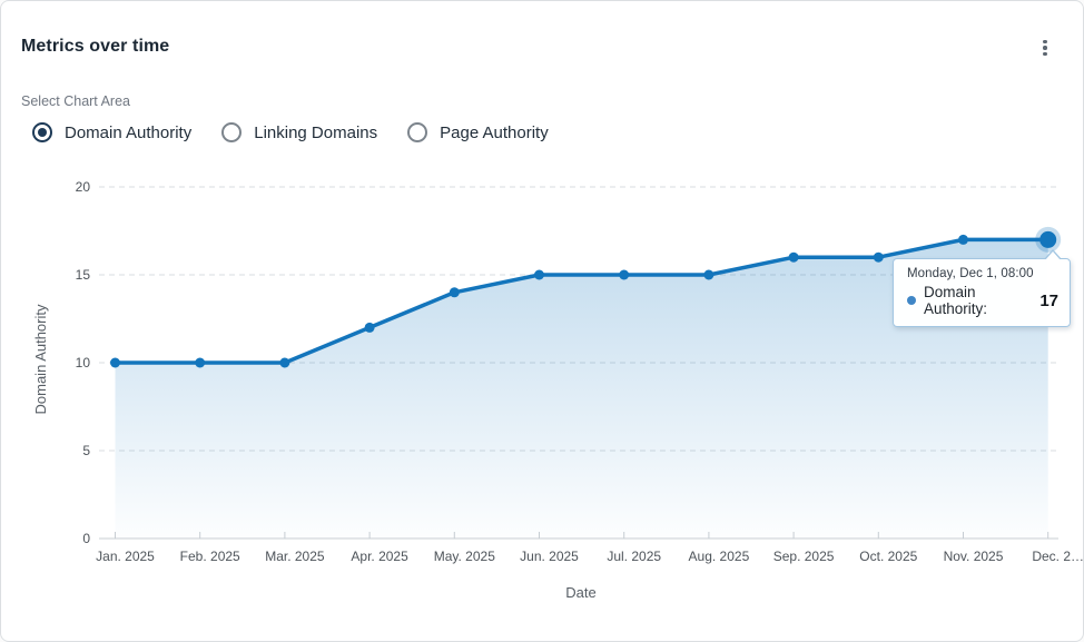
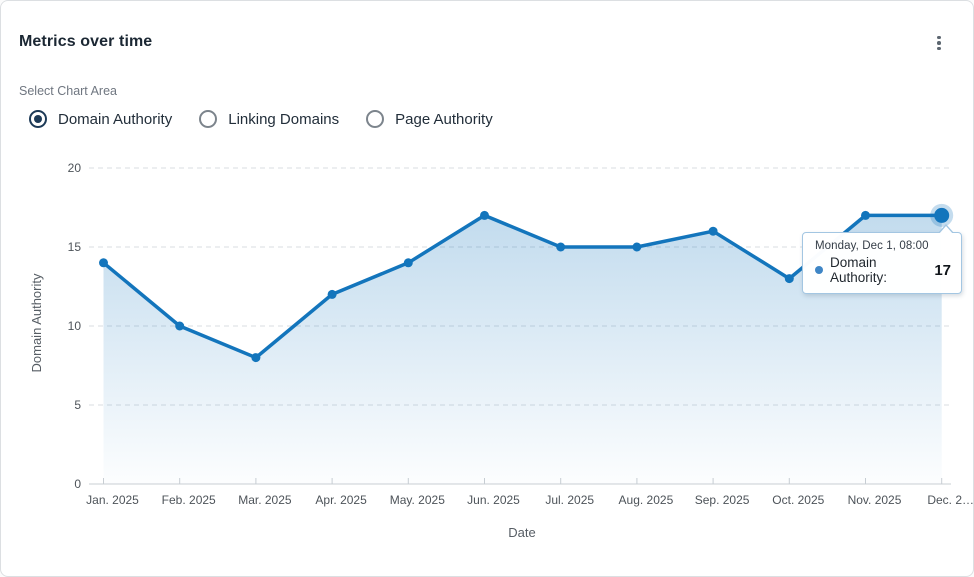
Jan. 2025: 10 -> 14
Mar. 2025: 10 -> 8
Jun. 2025: 15 -> 17
Oct. 2025: 16 -> 13
